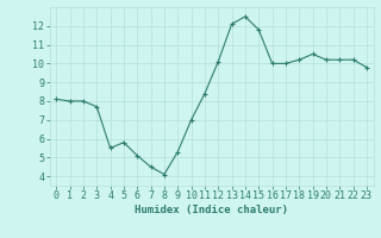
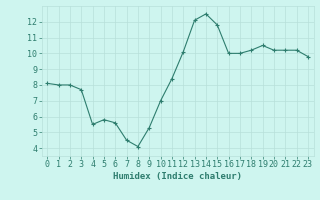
6: 5.1 -> 5.6
